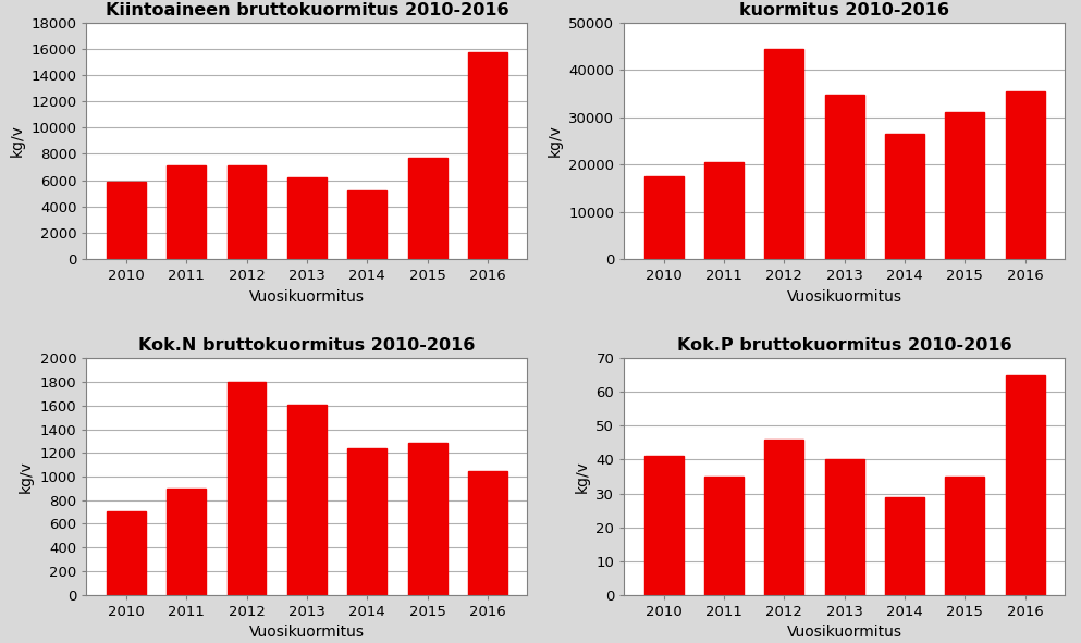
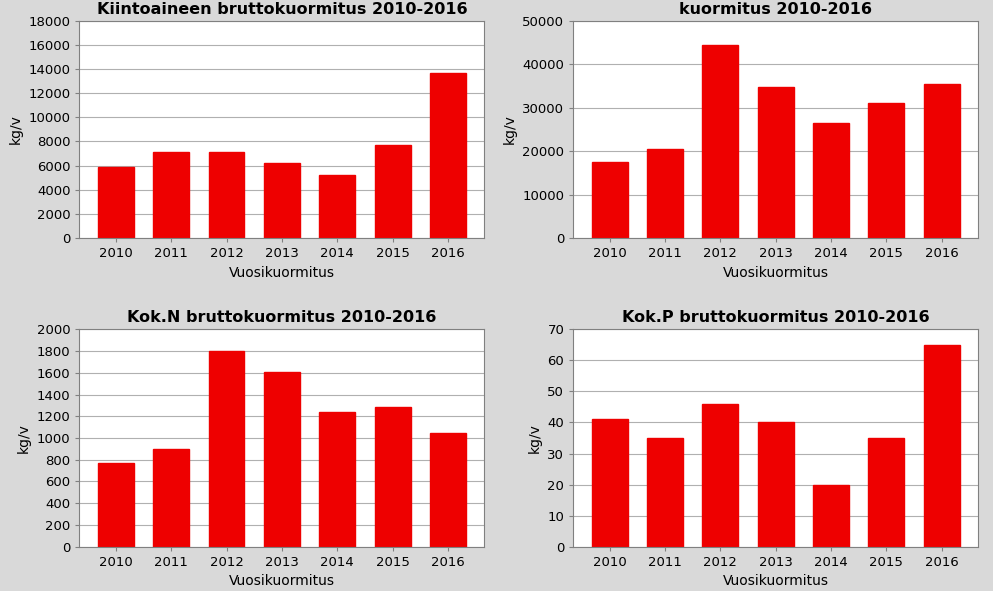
Kiintoaineen bruttokuormitus 2010-2016/2016: 15700 -> 13700
Kok.N bruttokuormitus 2010-2016/2010: 710 -> 770
Kok.P bruttokuormitus 2010-2016/2014: 29 -> 20
